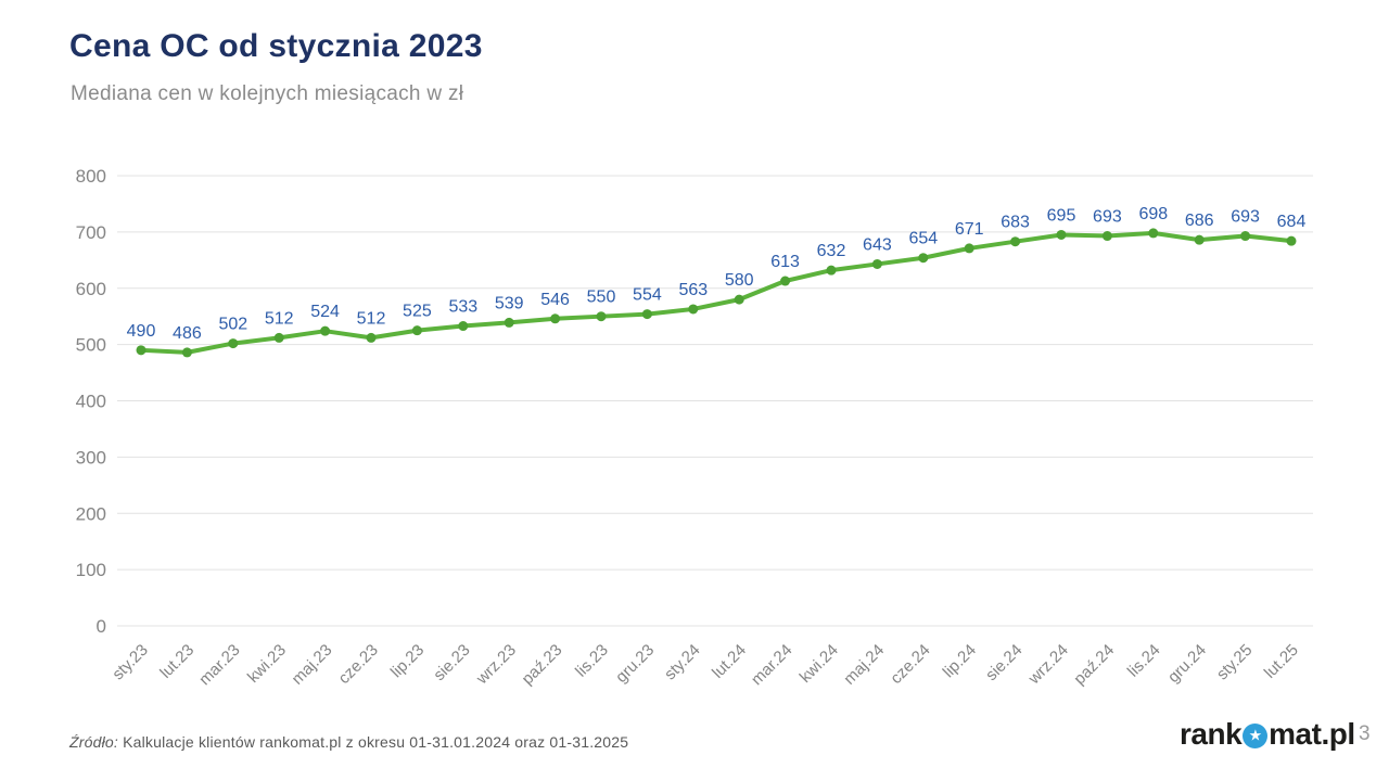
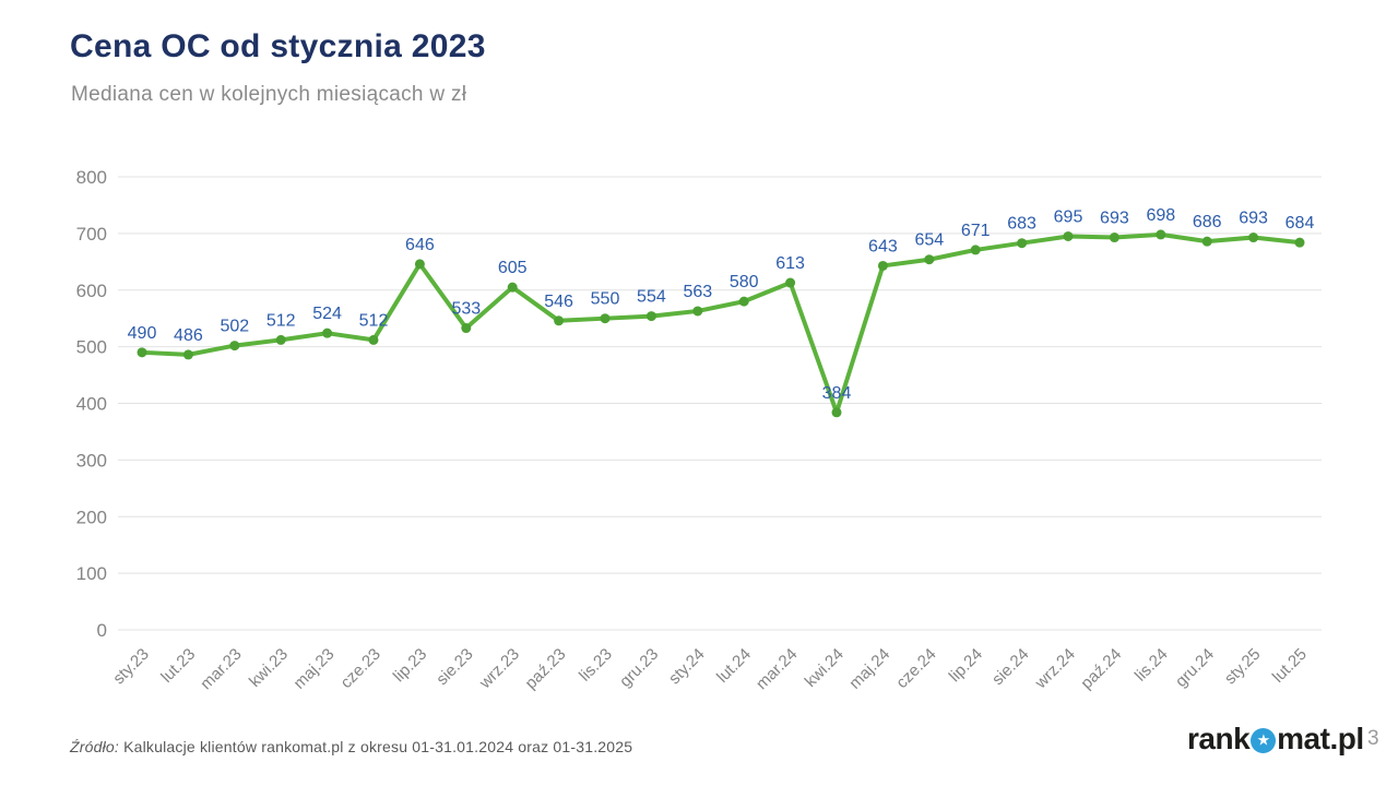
lip.23: 525 -> 646
wrz.23: 539 -> 605
kwi.24: 632 -> 384
